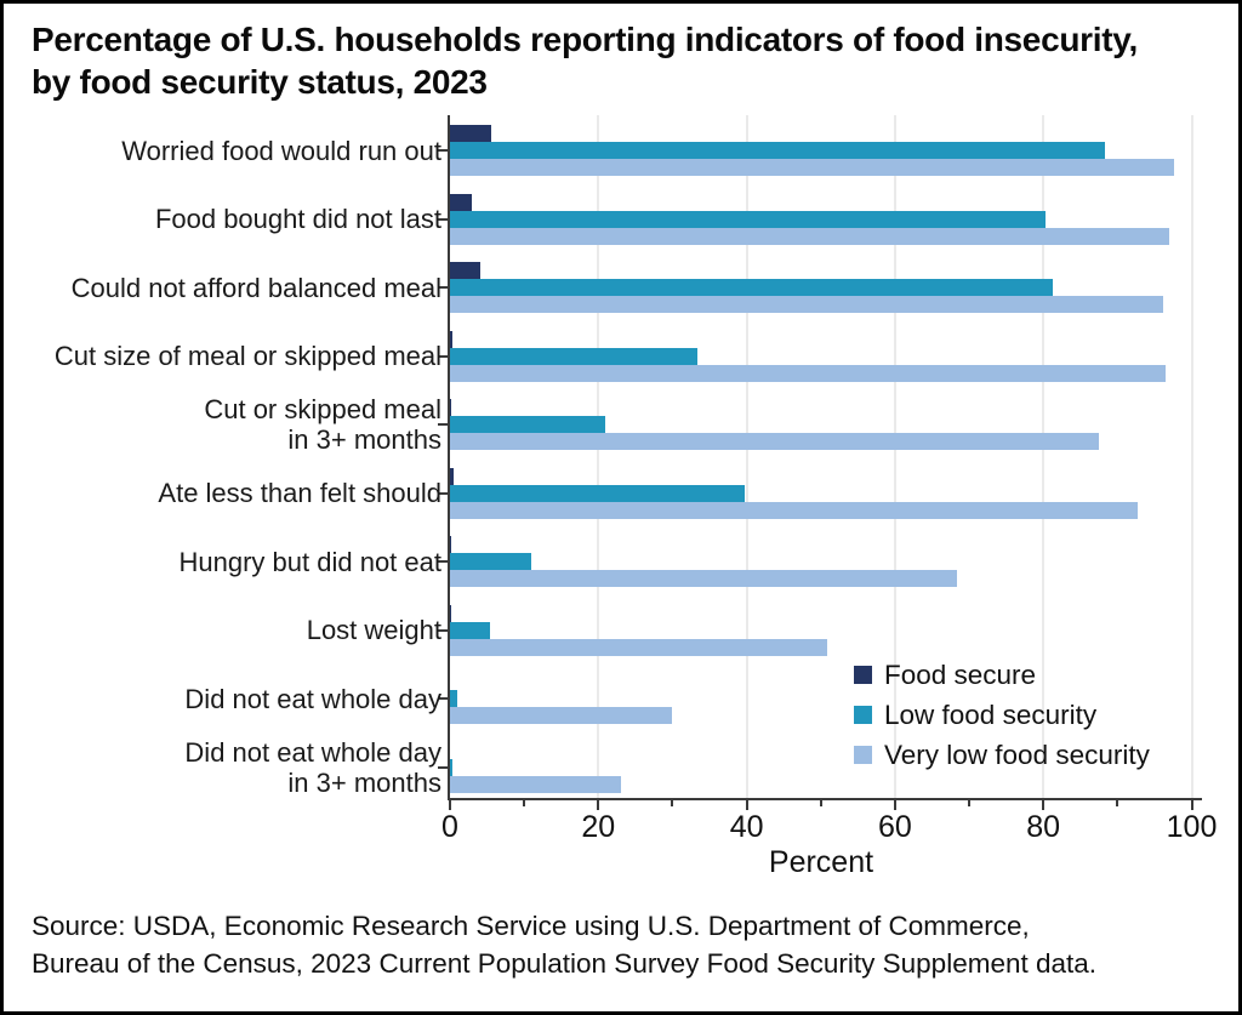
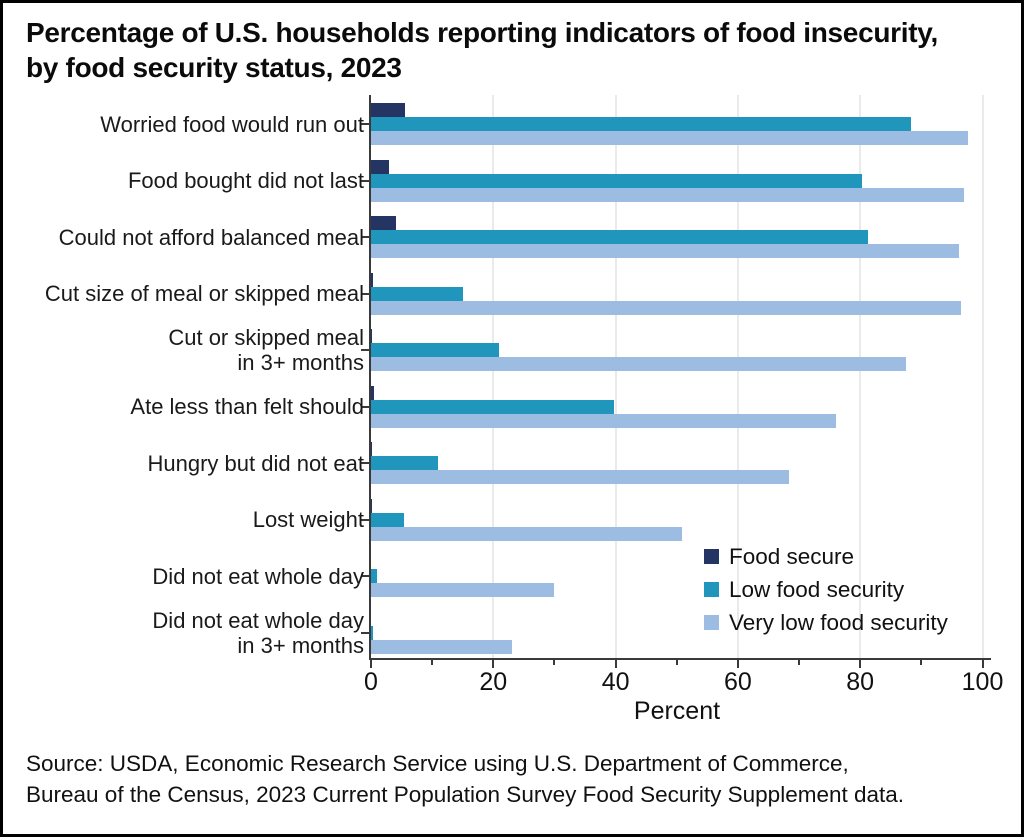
Low food security/Cut size of meal or skipped meal: 33 -> 15
Very low food security/Ate less than felt should: 93 -> 76
